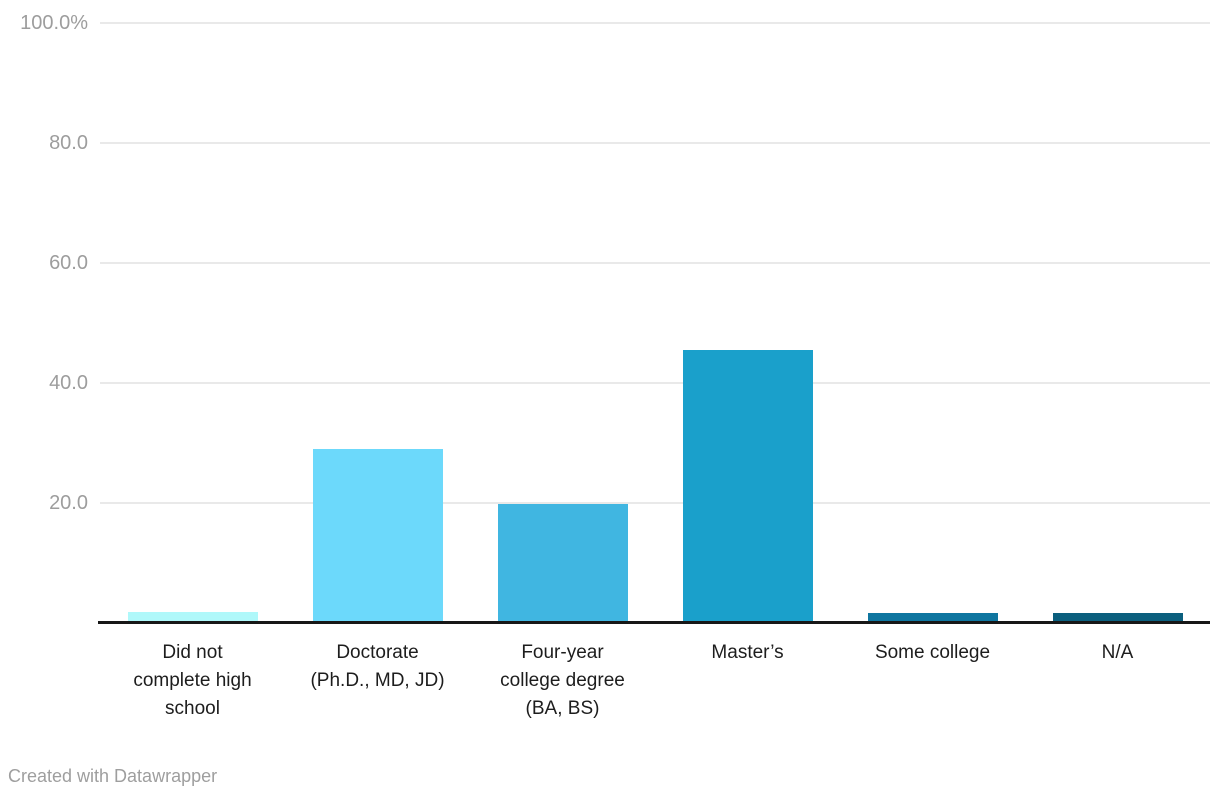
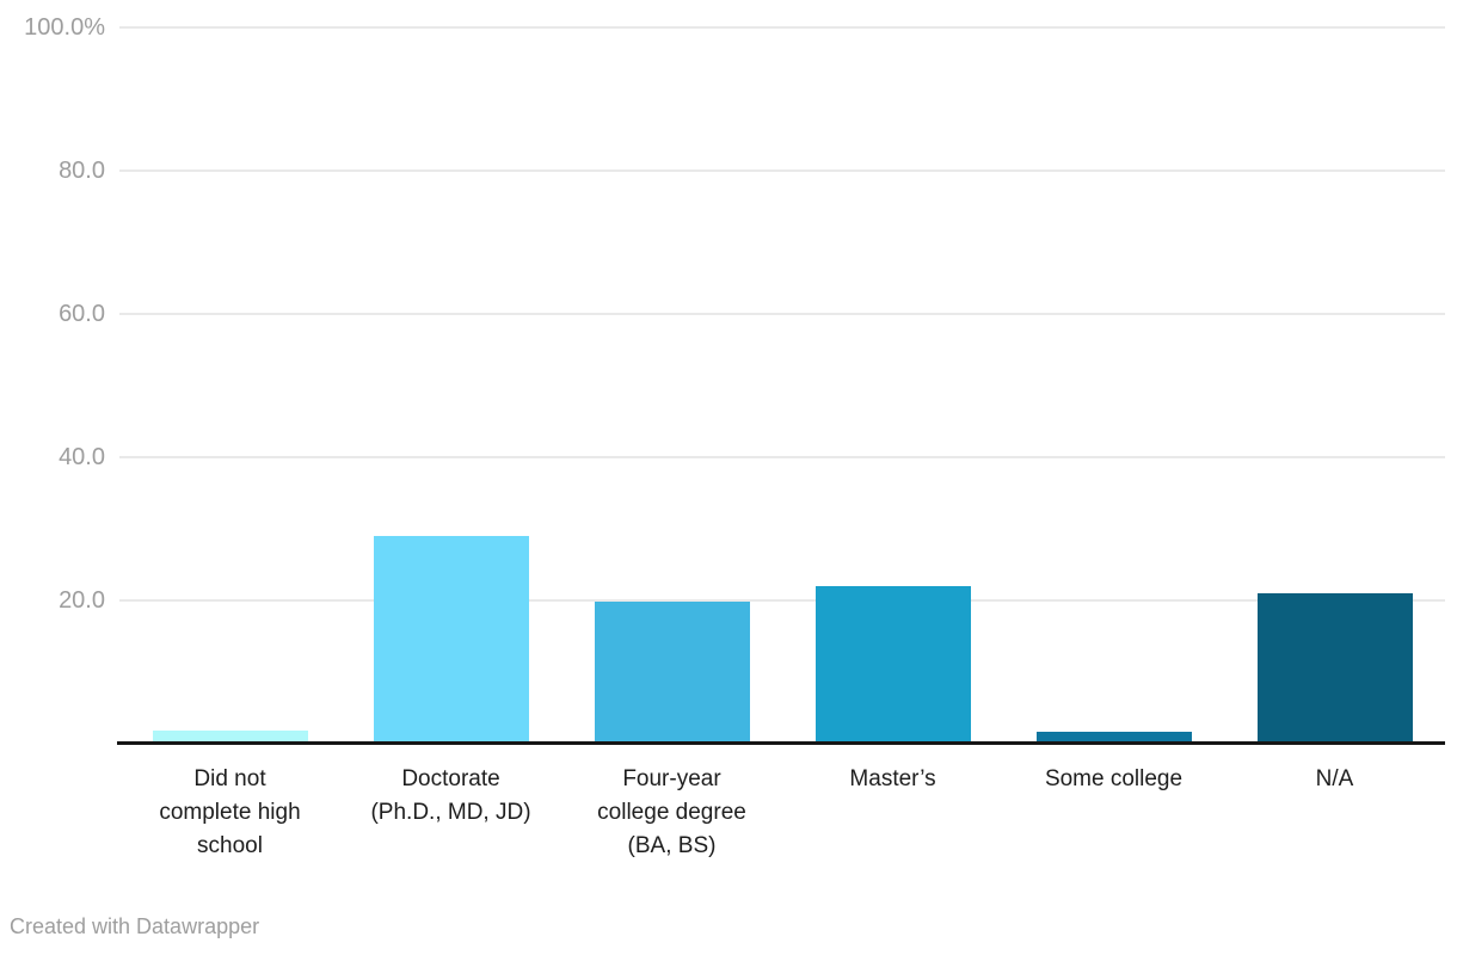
Master’s: 46% -> 22%
N/A: 2% -> 21%
